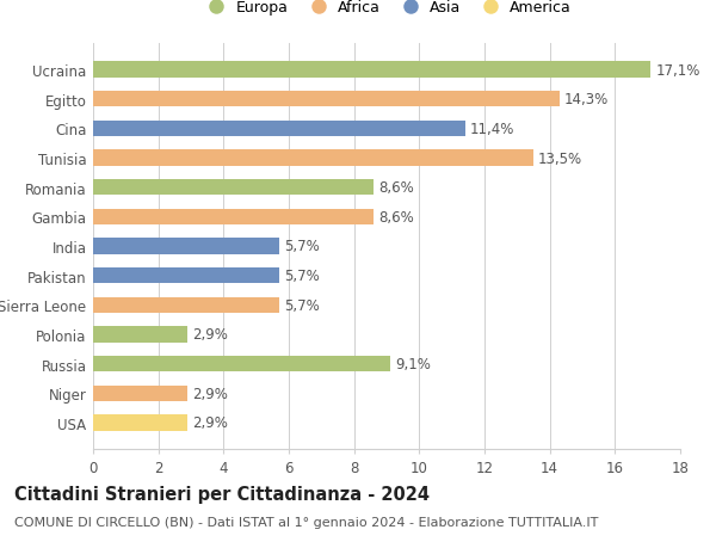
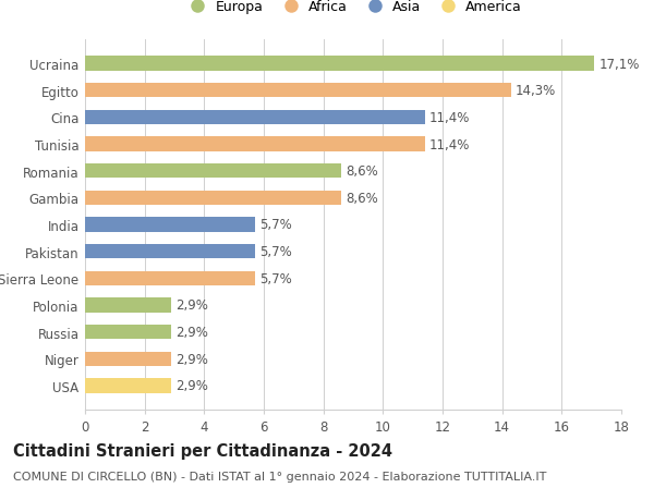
Tunisia: 13,5% -> 11,4%
Russia: 9,1% -> 2,9%
